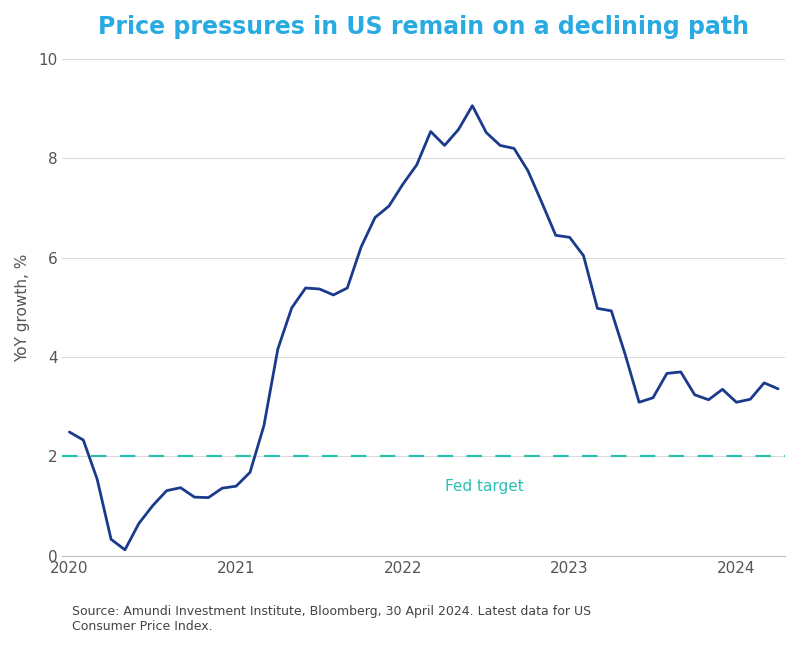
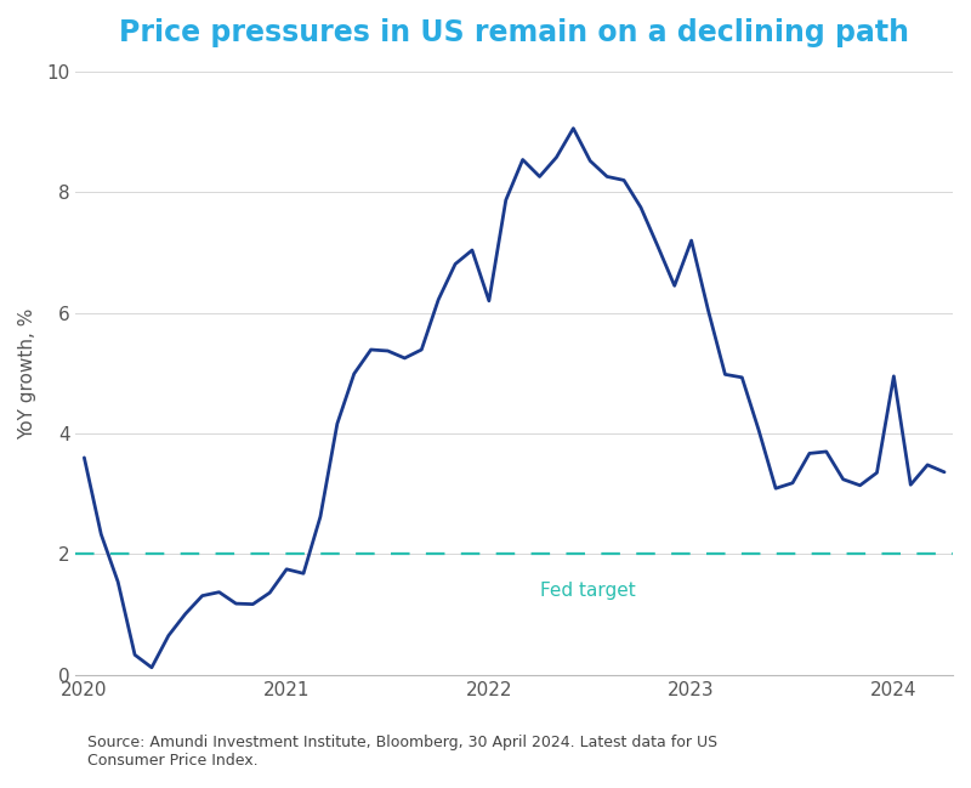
2020: 2.49 -> 3.60
2021: 1.40 -> 1.75
2022: 7.48 -> 6.20
2023: 6.41 -> 7.20
2024: 3.09 -> 4.95
